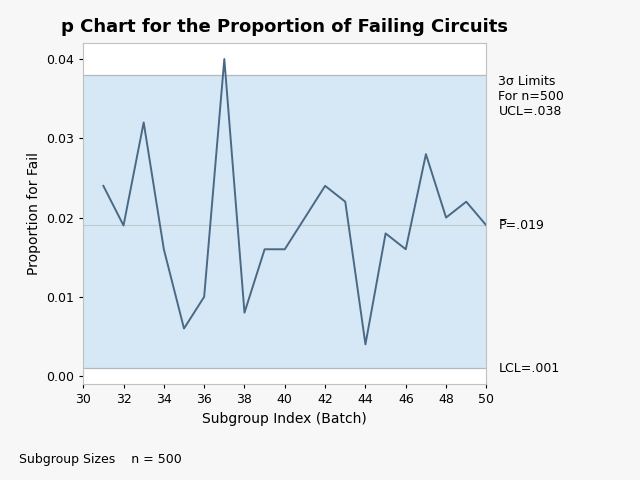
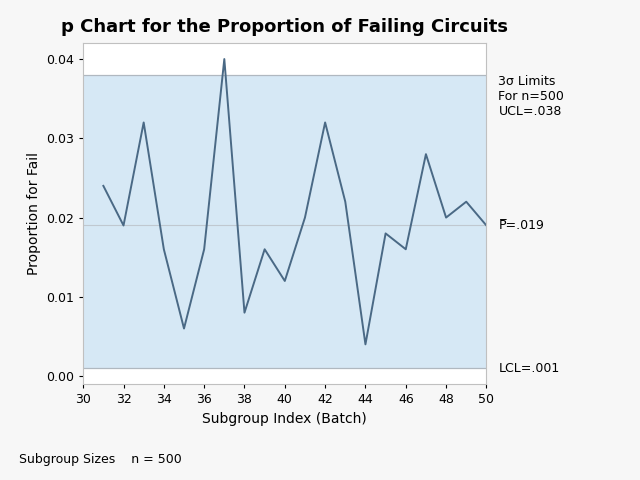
36: 0.010 -> 0.016
40: 0.016 -> 0.012
42: 0.024 -> 0.032
